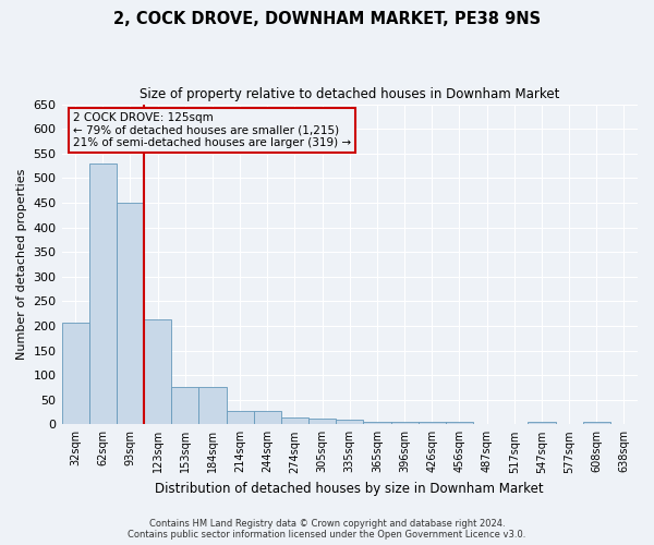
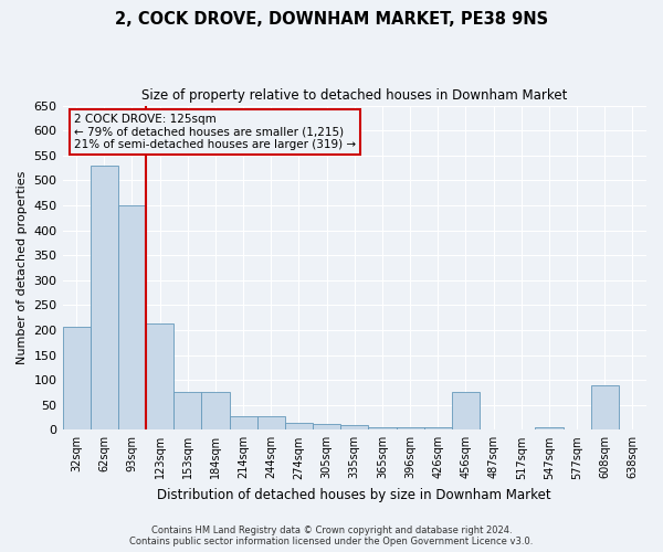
456sqm: 5 -> 75
608sqm: 5 -> 90
